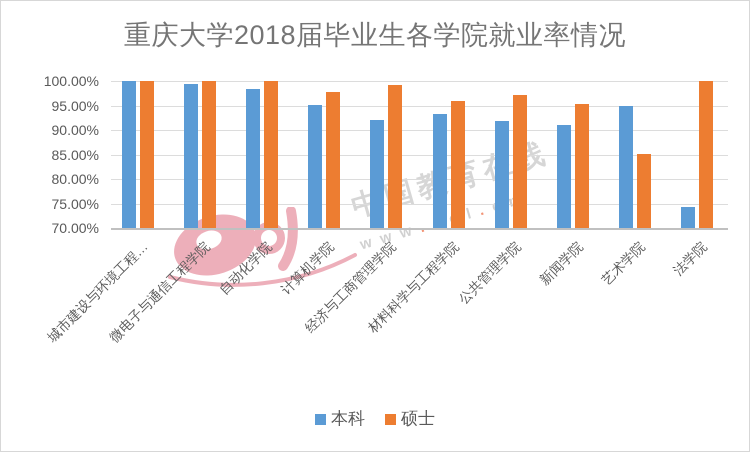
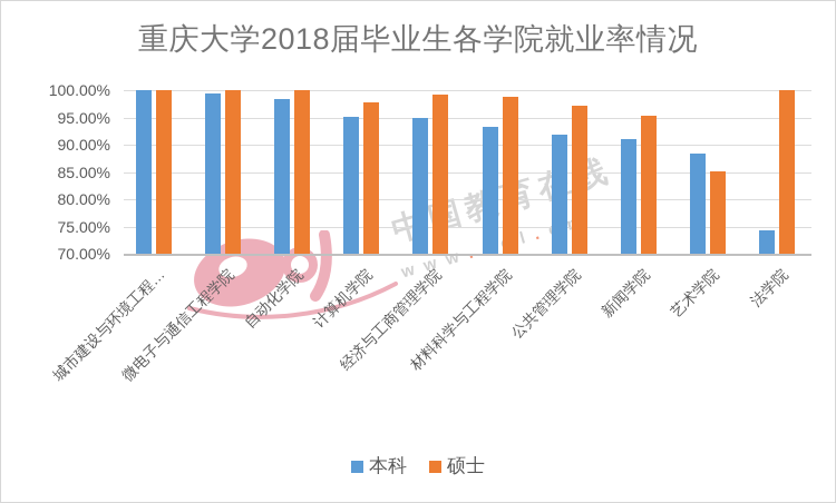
本科/经济与工商管理学院: 92% -> 95%
硕士/材料科学与工程学院: 96% -> 99%
本科/艺术学院: 95% -> 88%
